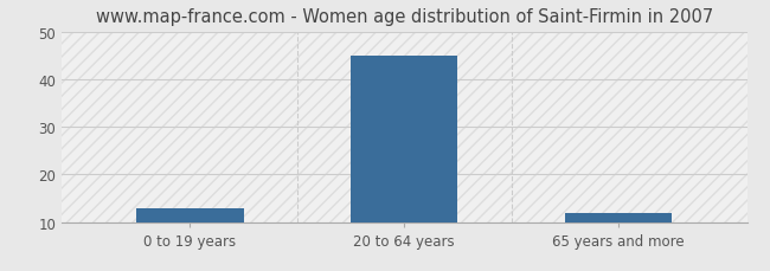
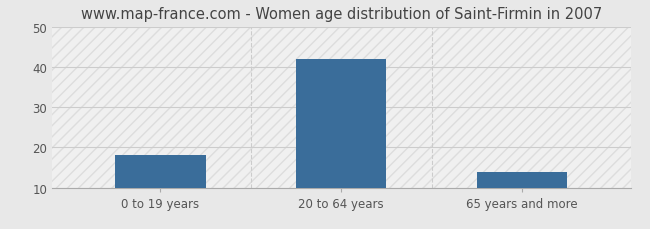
0 to 19 years: 13 -> 18
20 to 64 years: 45 -> 42
65 years and more: 12 -> 14
